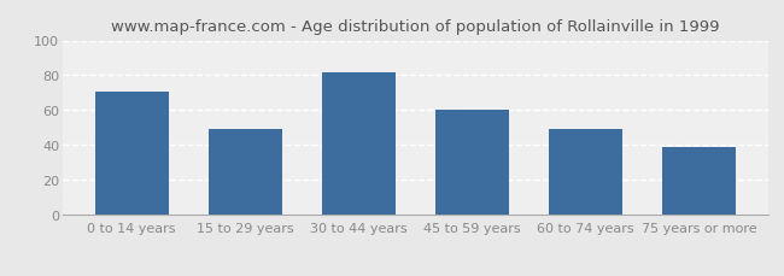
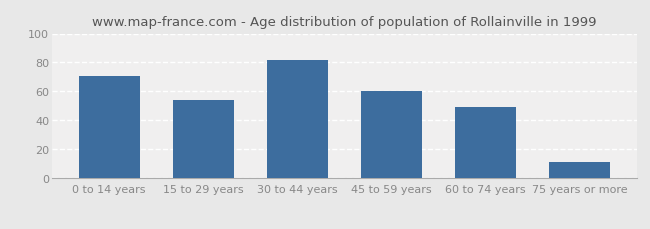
15 to 29 years: 49 -> 54
75 years or more: 39 -> 11
